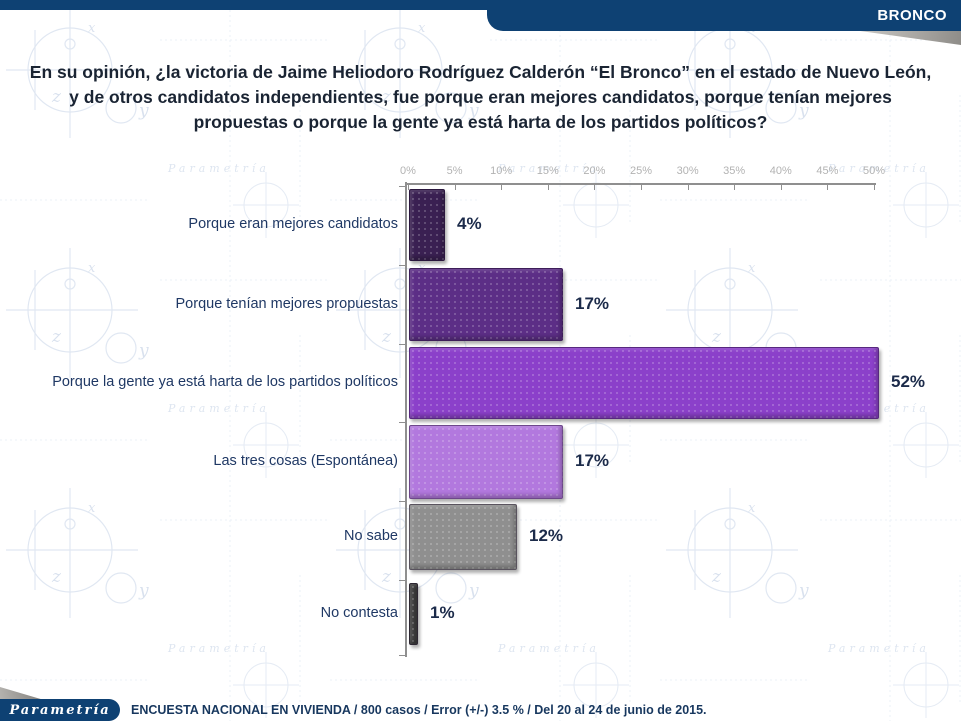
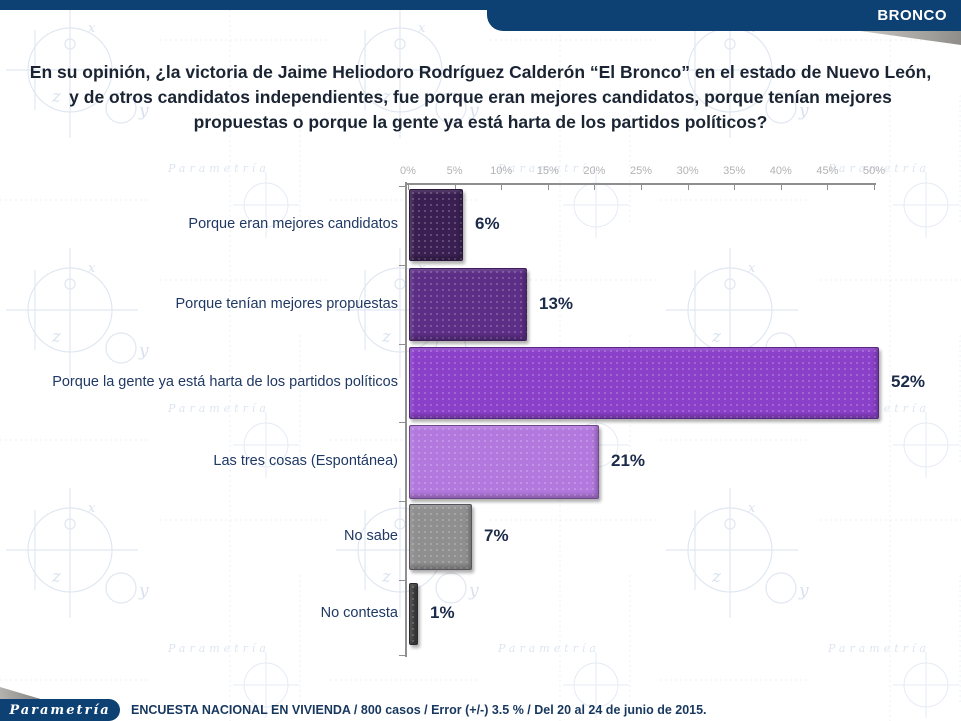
Porque eran mejores candidatos: 4% -> 6%
Porque tenían mejores propuestas: 17% -> 13%
Las tres cosas (Espontánea): 17% -> 21%
No sabe: 12% -> 7%
